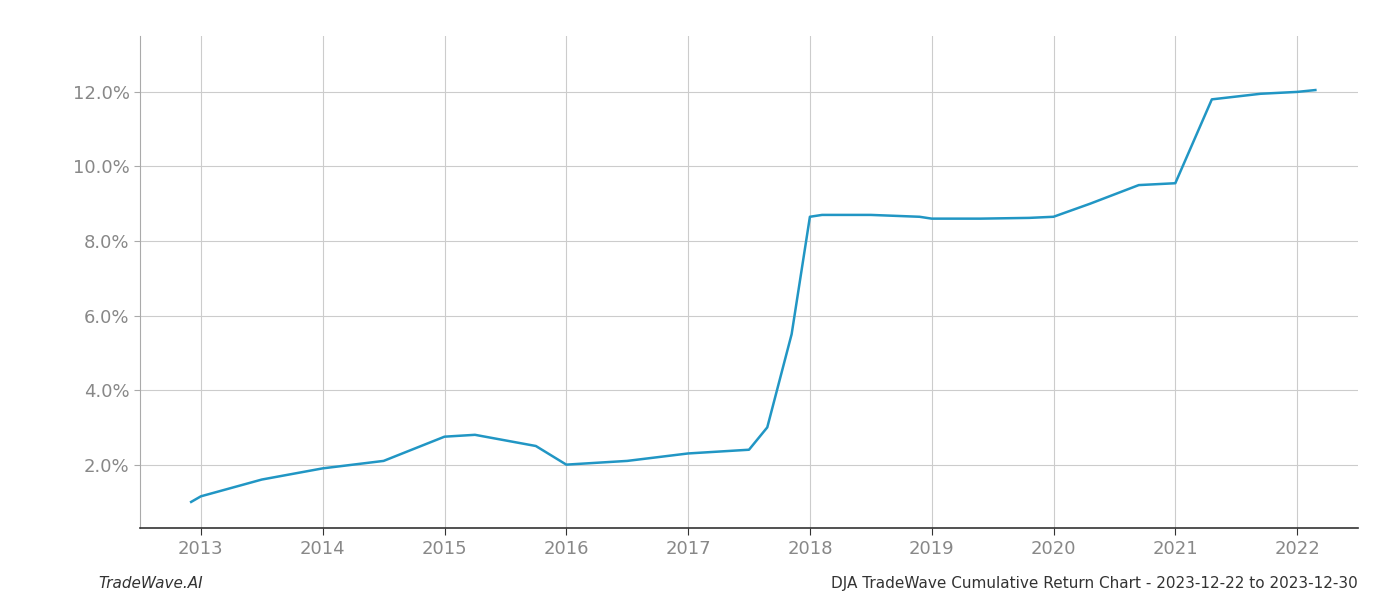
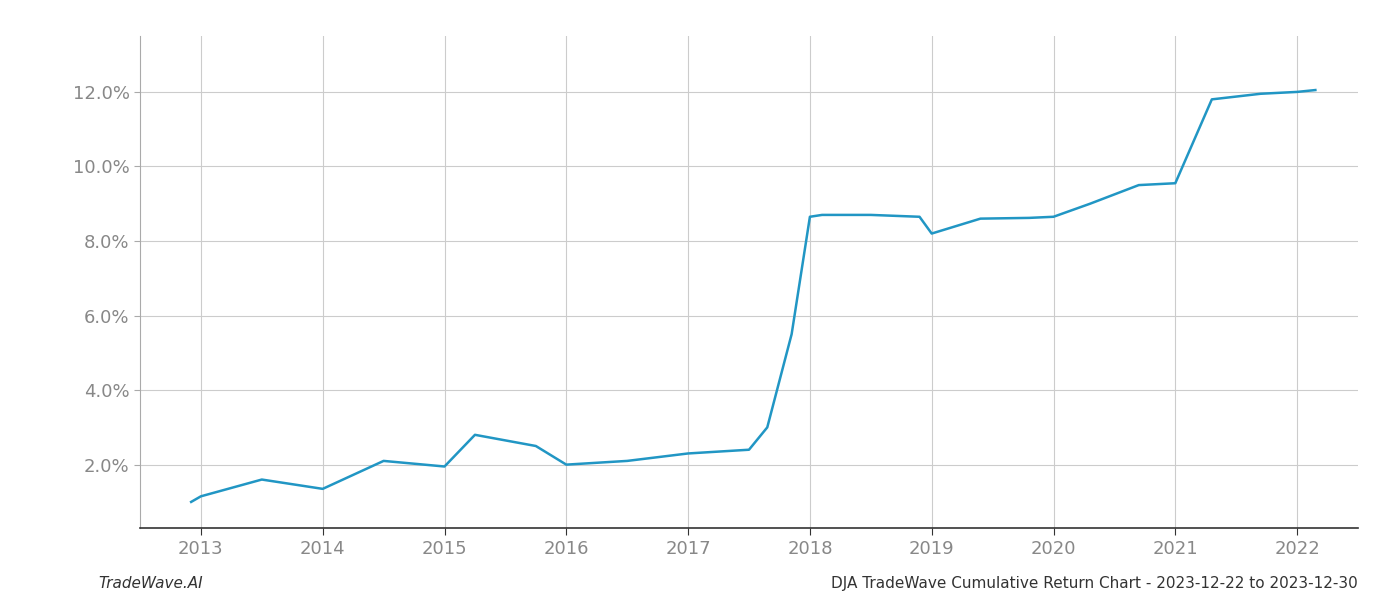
2014: 1.90% -> 1.35%
2015: 2.75% -> 1.95%
2019: 8.60% -> 8.20%
